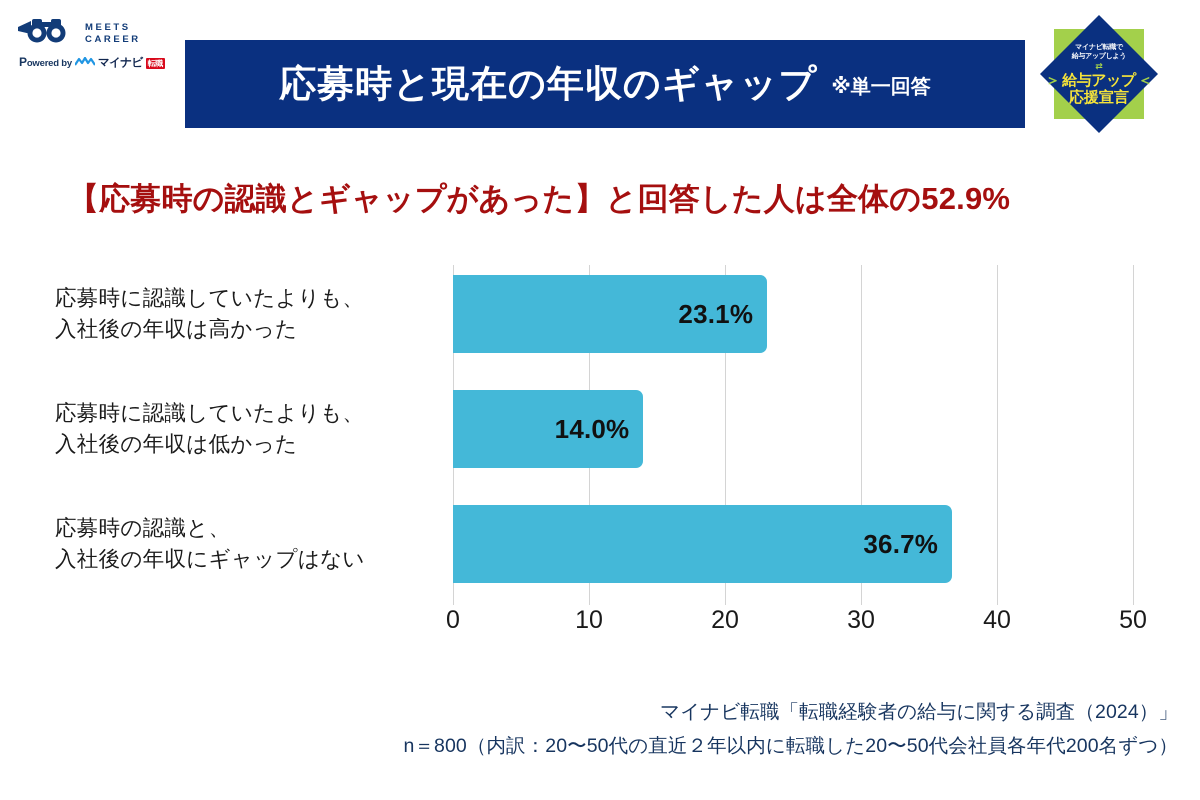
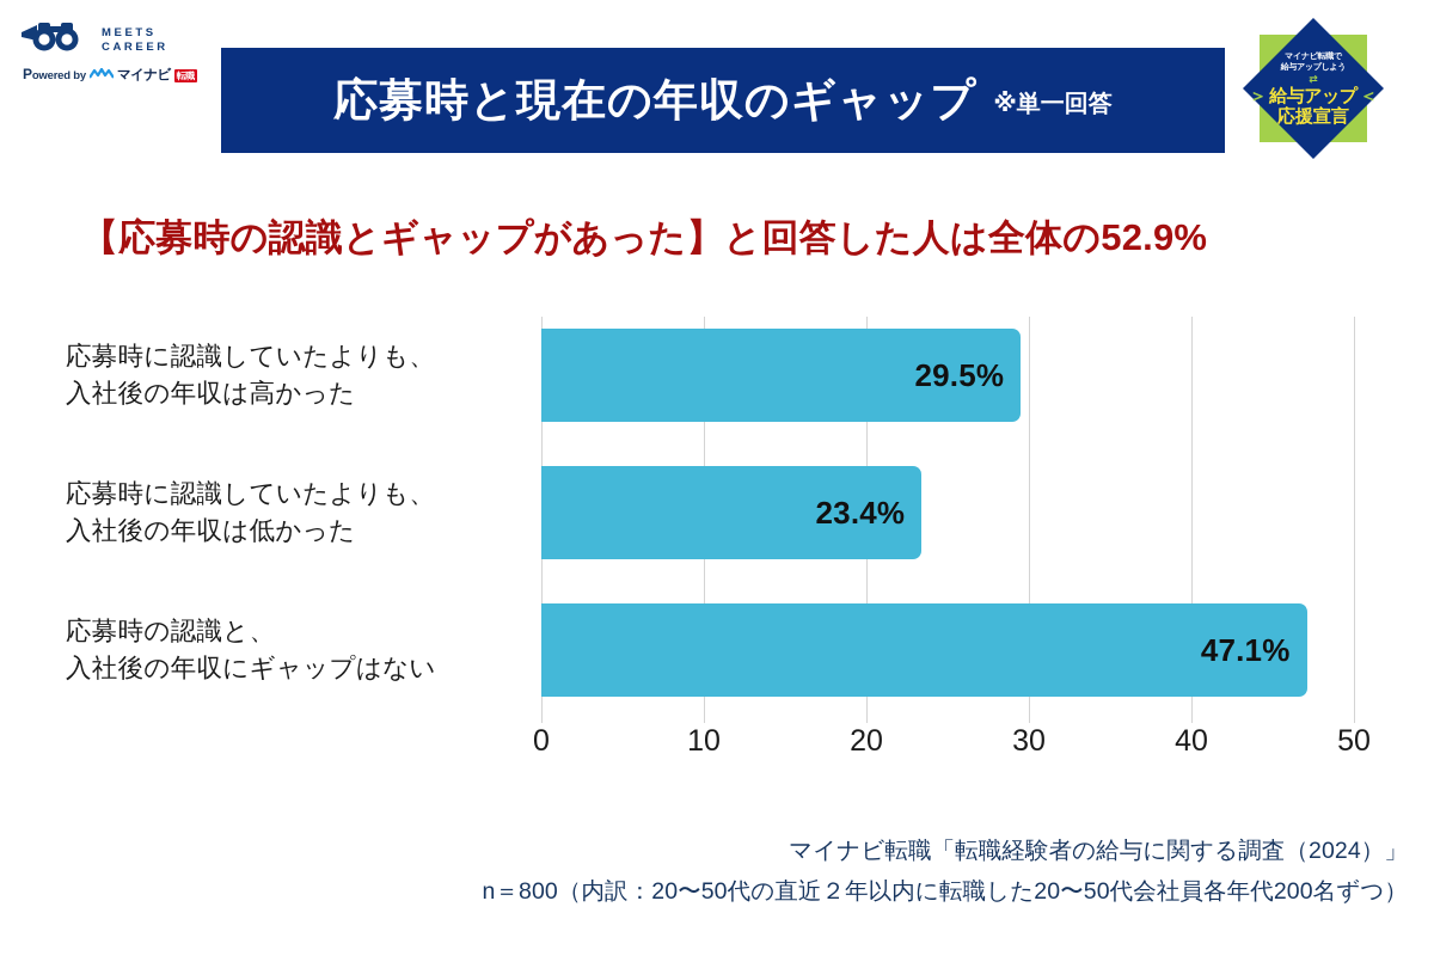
応募時に認識していたよりも、入社後の年収は高かった: 23.1% -> 29.5%
応募時に認識していたよりも、入社後の年収は低かった: 14.0% -> 23.4%
応募時の認識と、入社後の年収にギャップはない: 36.7% -> 47.1%
